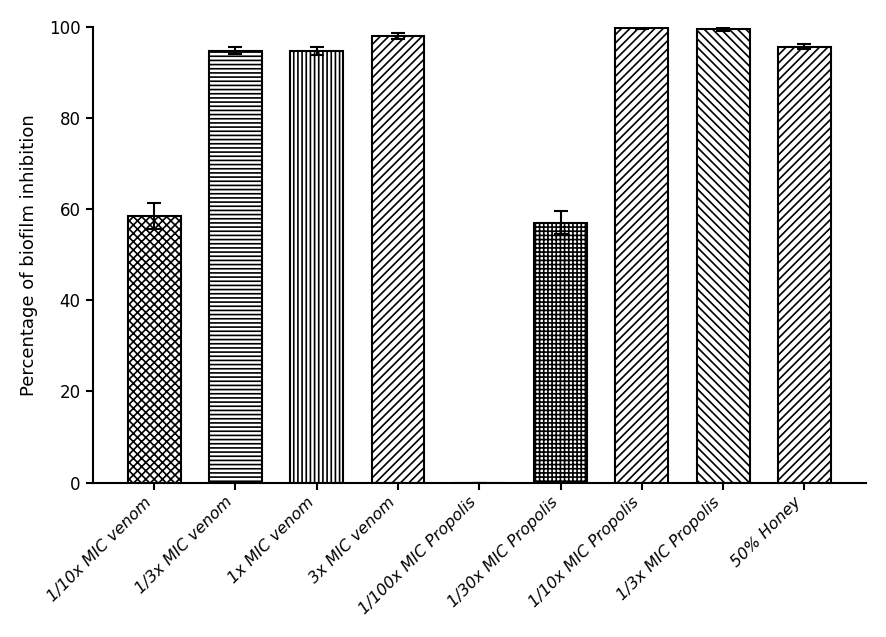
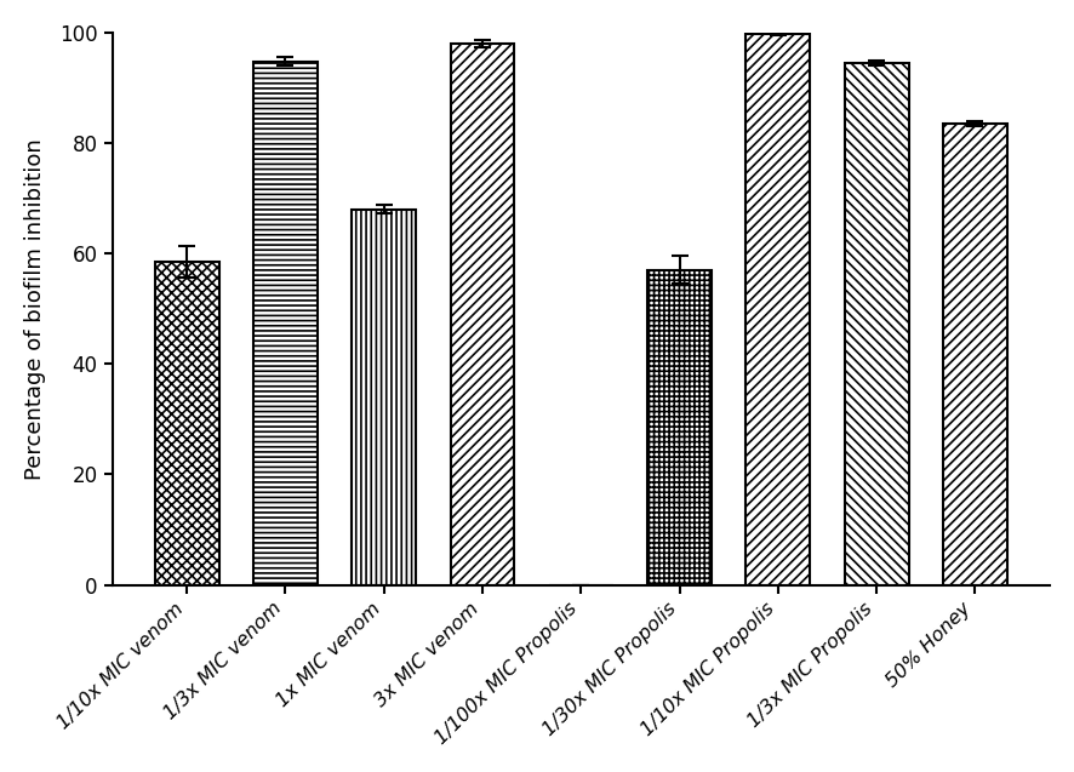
1x MIC venom: 94.7 -> 68.0
1/3x MIC Propolis: 99.5 -> 94.5
50% Honey: 95.7 -> 83.5
